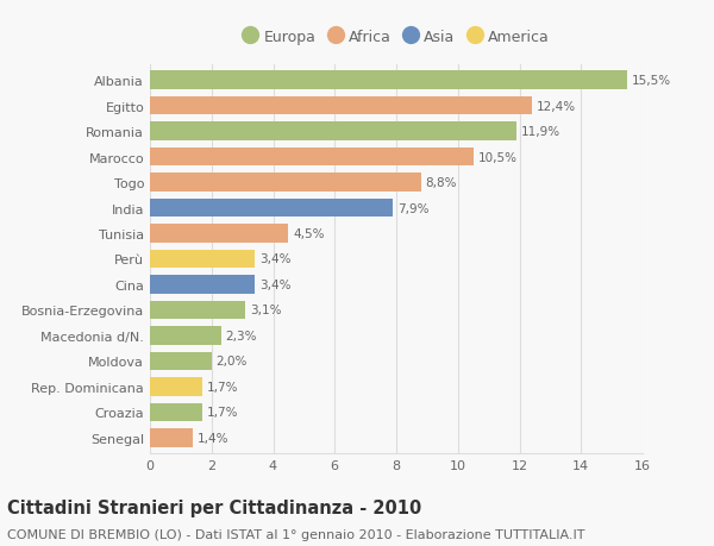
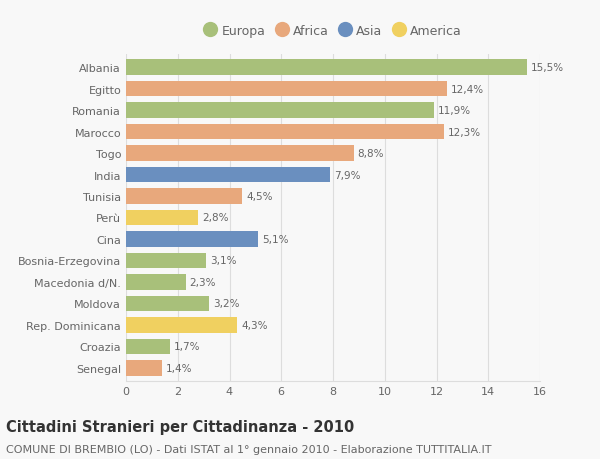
Marocco: 10,5% -> 12,3%
Perù: 3,4% -> 2,8%
Cina: 3,4% -> 5,1%
Moldova: 2,0% -> 3,2%
Rep. Dominicana: 1,7% -> 4,3%
